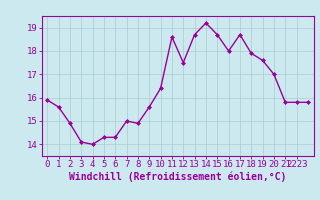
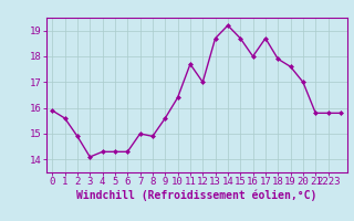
4: 14.0 -> 14.3
11: 18.6 -> 17.7
12: 17.5 -> 17.0
